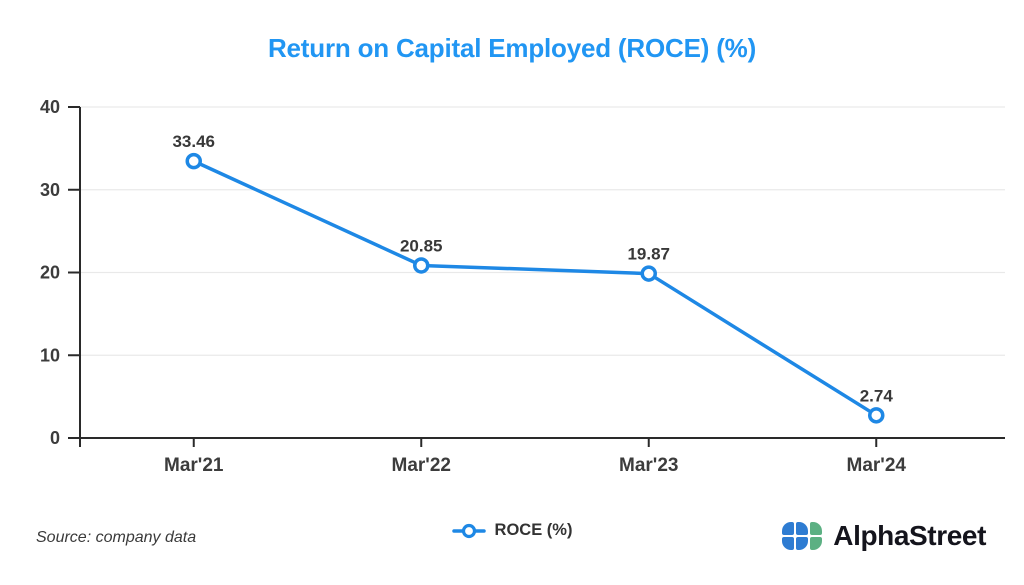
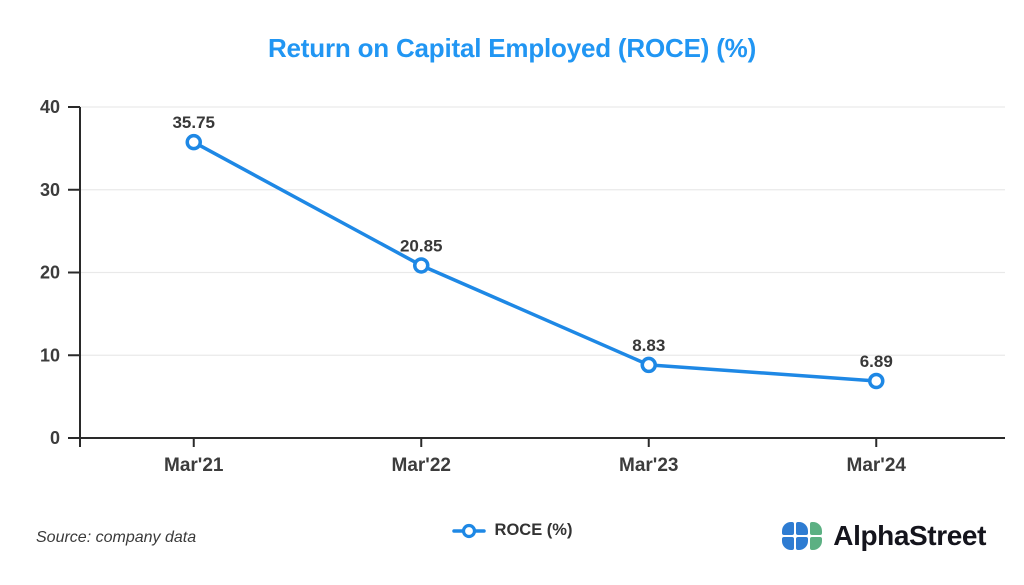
Mar'21: 33.46 -> 35.75
Mar'23: 19.87 -> 8.83
Mar'24: 2.74 -> 6.89
